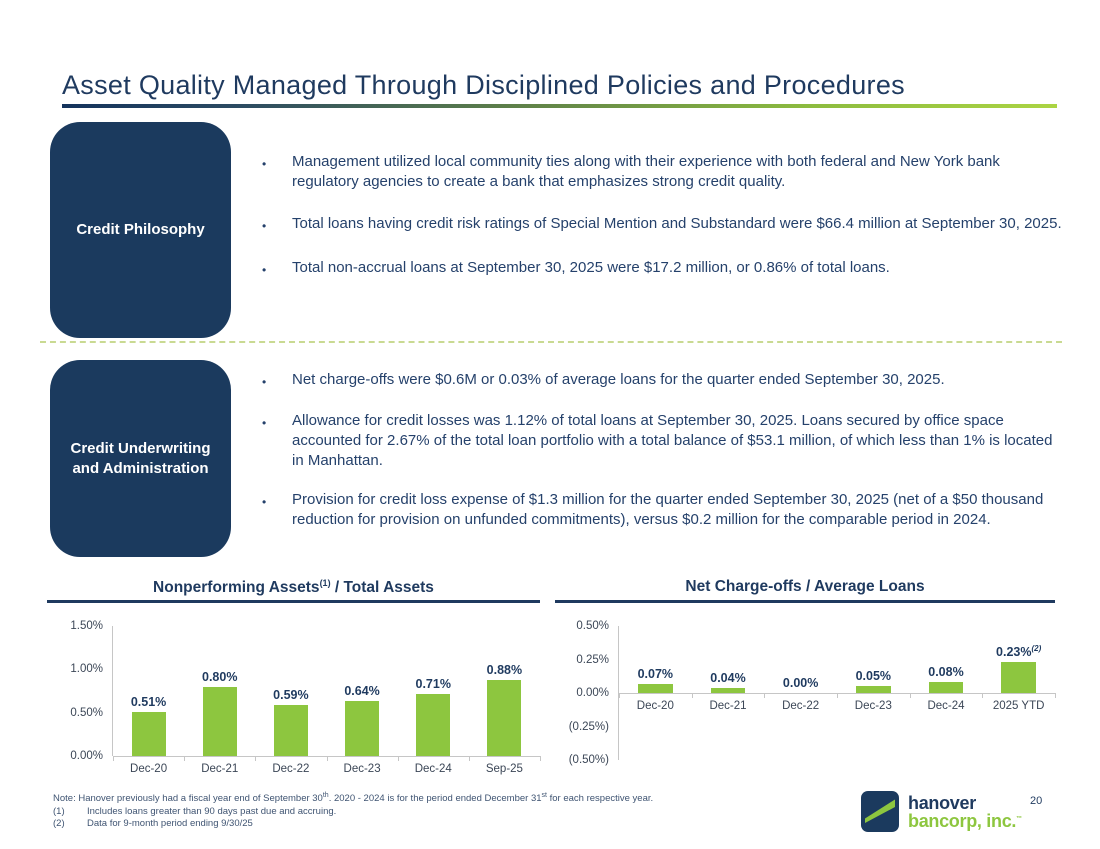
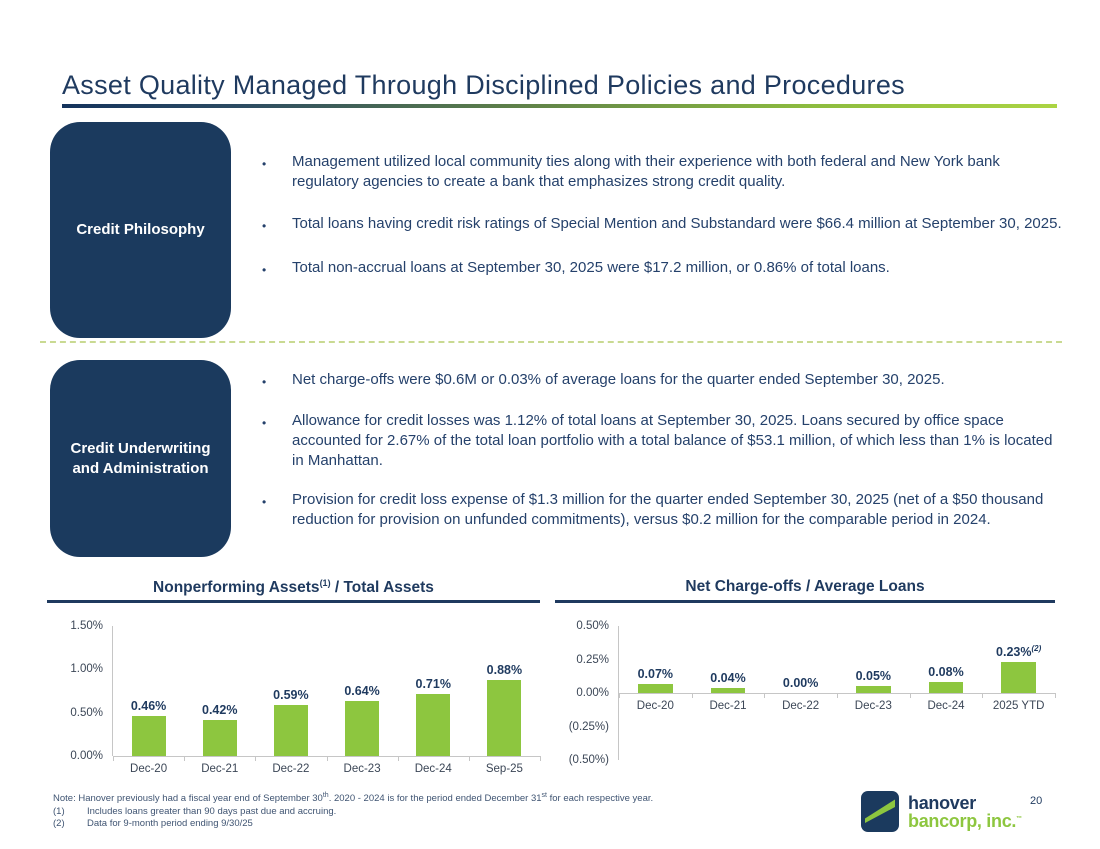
Nonperforming Assets(1) / Total Assets/Dec-20: 0.51% -> 0.46%
Nonperforming Assets(1) / Total Assets/Dec-21: 0.80% -> 0.42%
